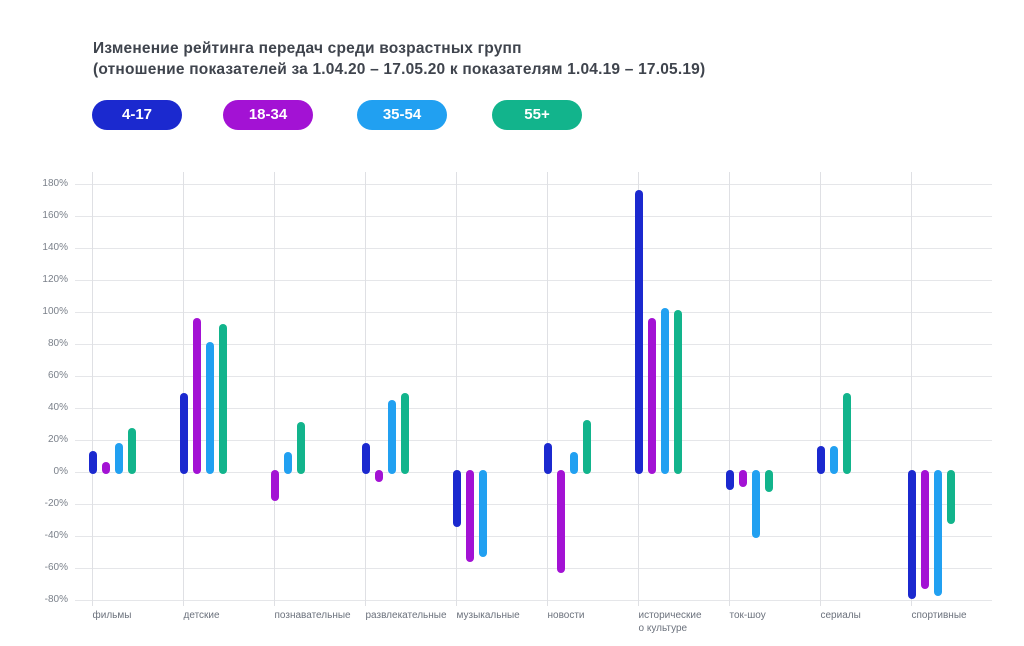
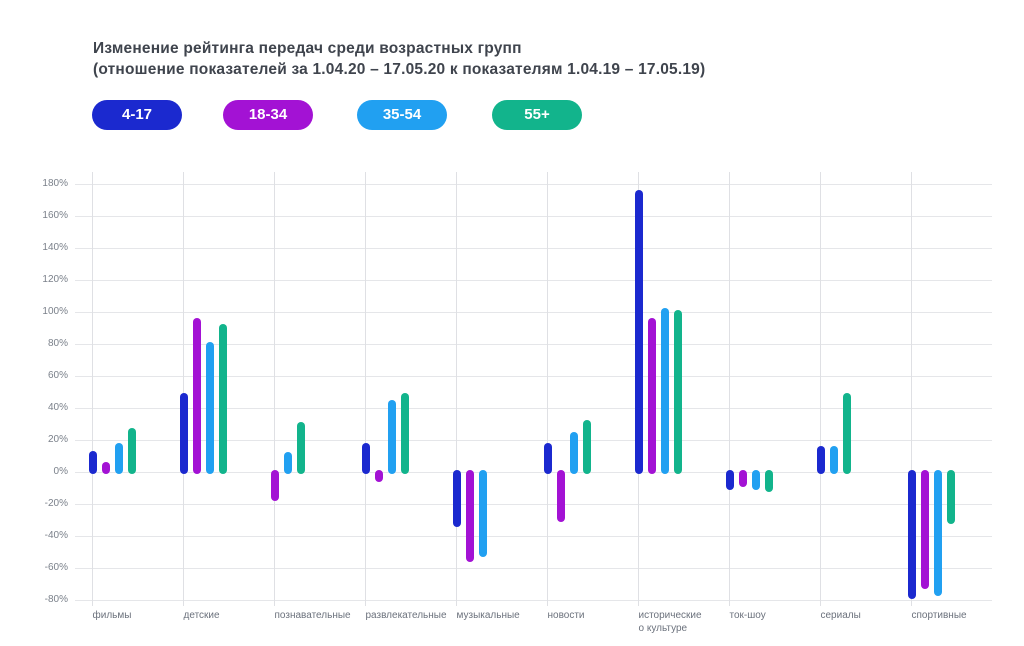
18-34/новости: -62% -> -30%
35-54/новости: 11% -> 24%
35-54/ток-шоу: -40% -> -10%
